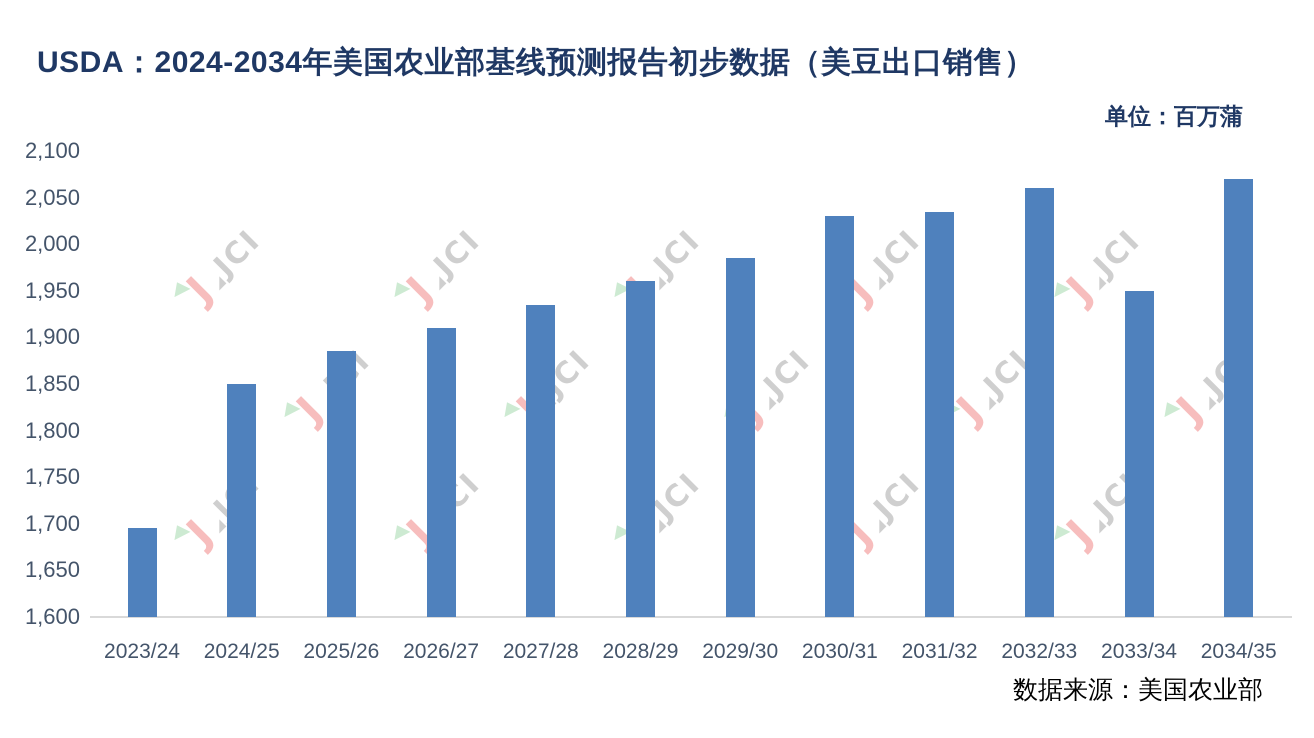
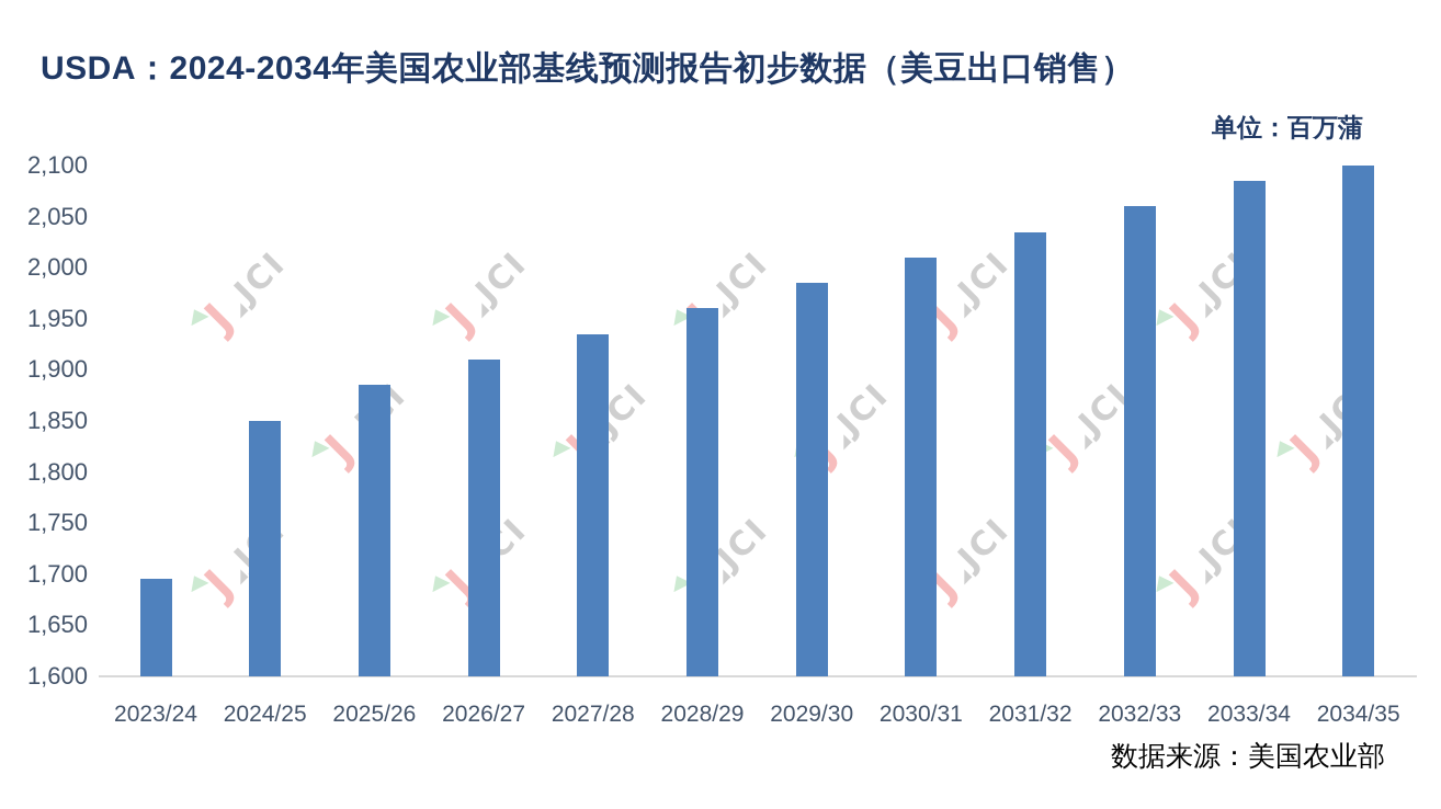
2030/31: 2030 -> 2010
2033/34: 1950 -> 2080
2034/35: 2070 -> 2100
